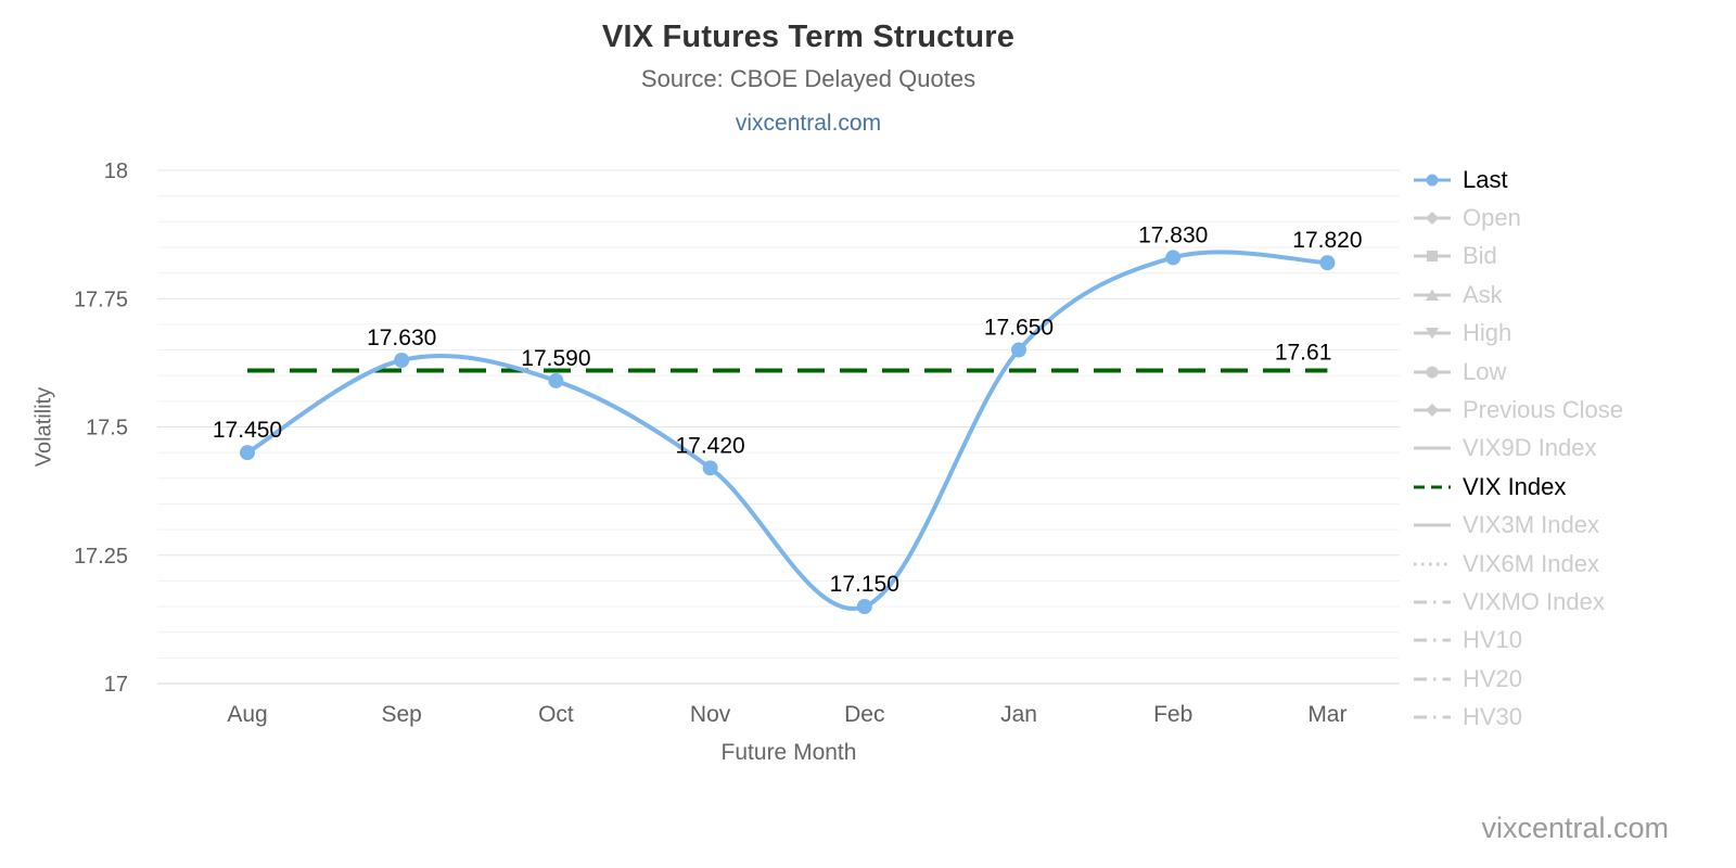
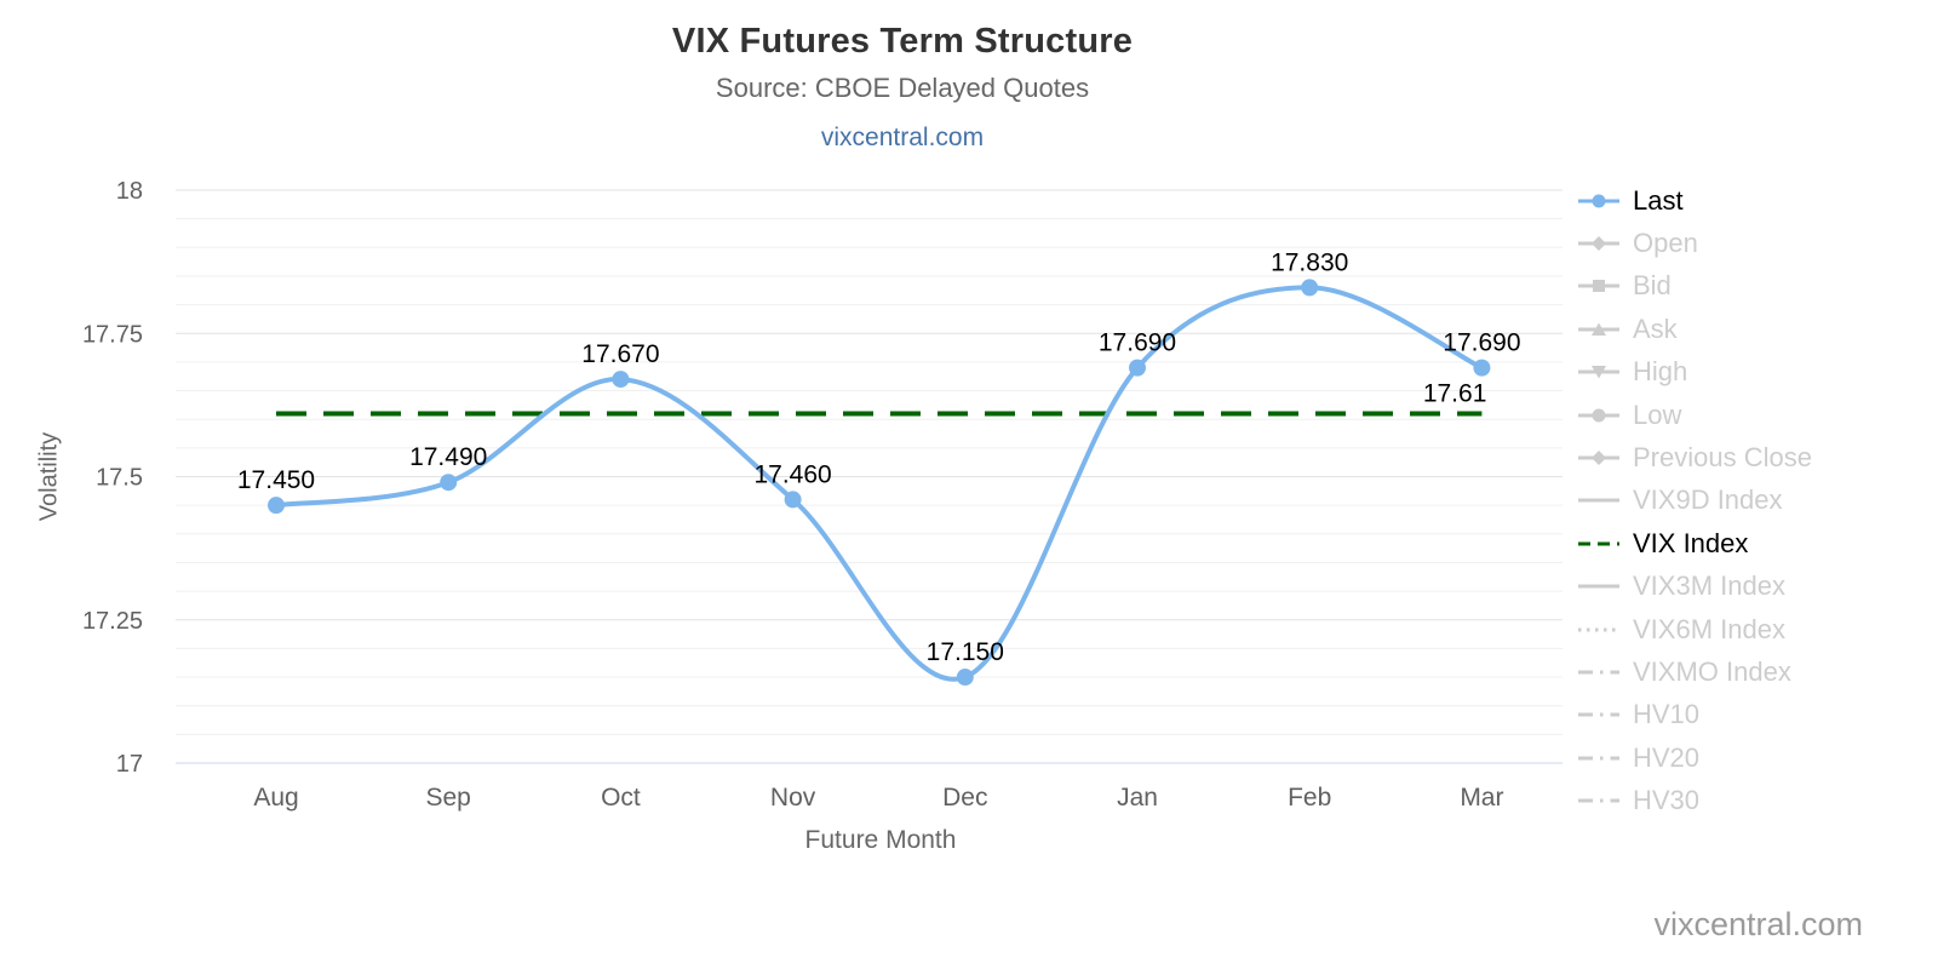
Sep: 17.630 -> 17.490
Oct: 17.590 -> 17.670
Nov: 17.420 -> 17.460
Jan: 17.650 -> 17.690
Mar: 17.820 -> 17.690
